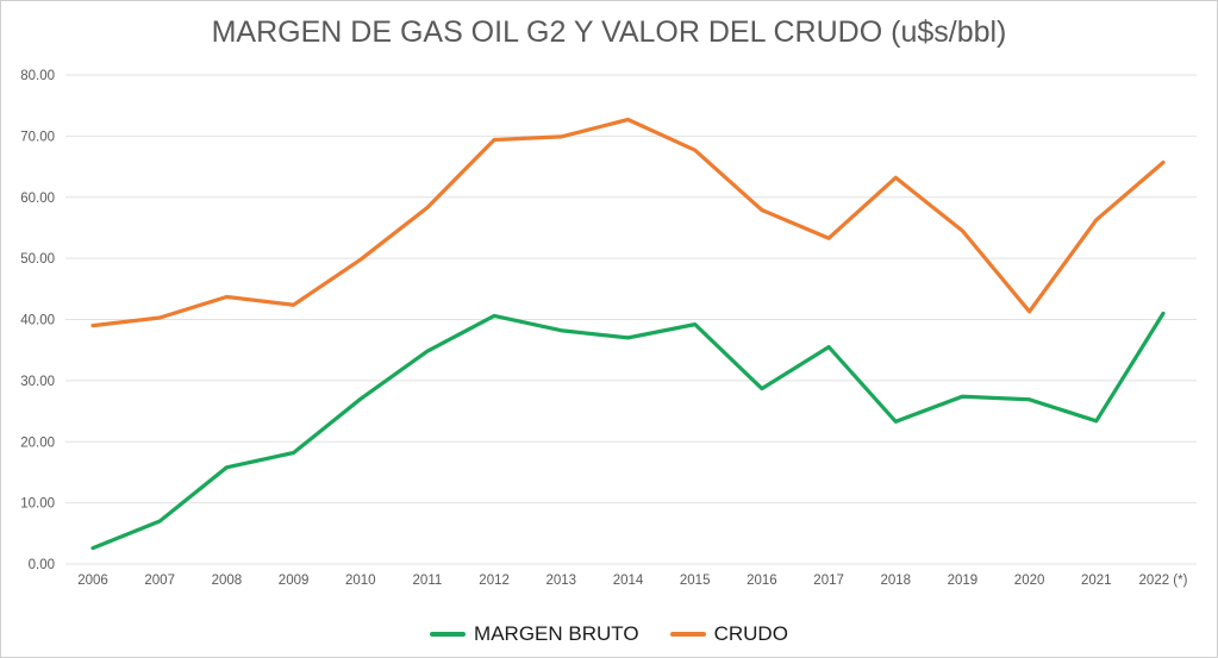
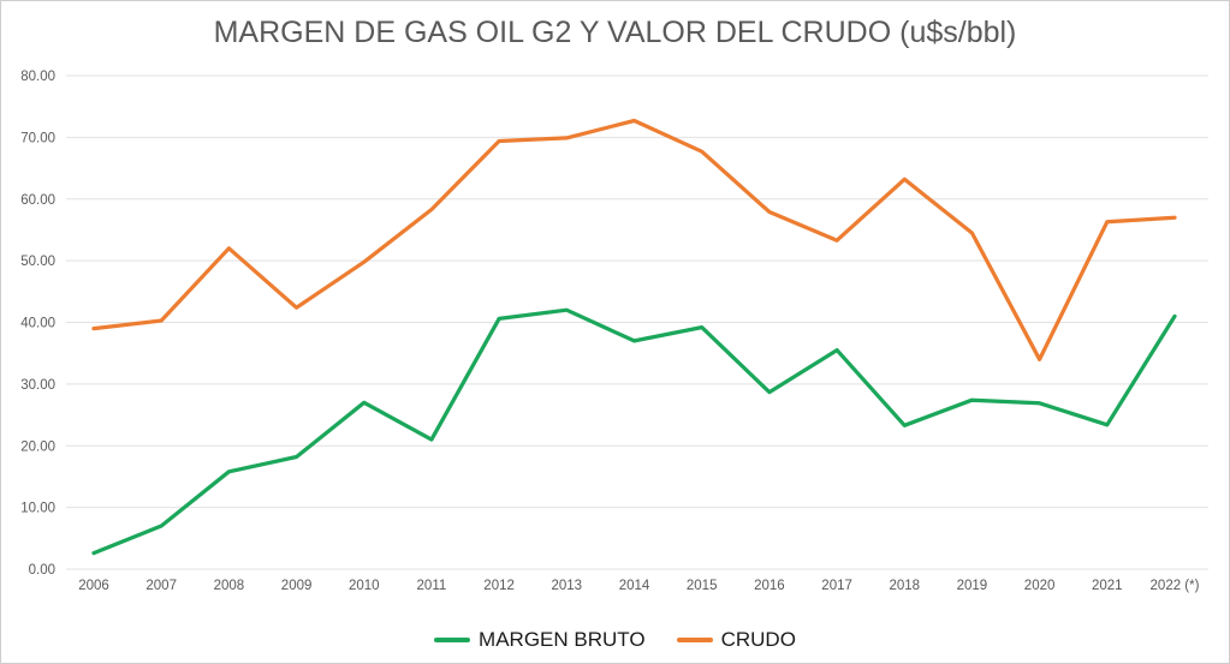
CRUDO/2008: 44 -> 52
MARGEN BRUTO/2011: 35 -> 21
MARGEN BRUTO/2013: 38 -> 42
CRUDO/2020: 41 -> 34
CRUDO/2022 (*): 66 -> 57
